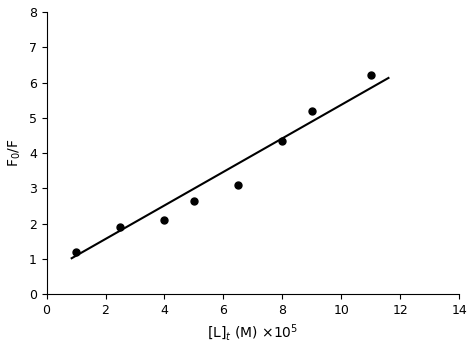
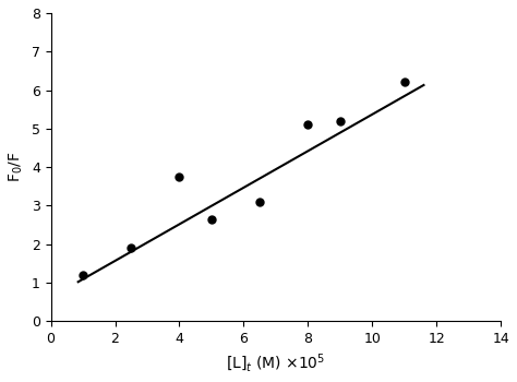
4: 2.10 -> 3.75
8: 4.35 -> 5.10
